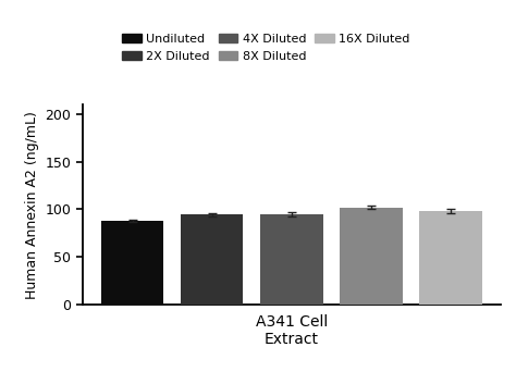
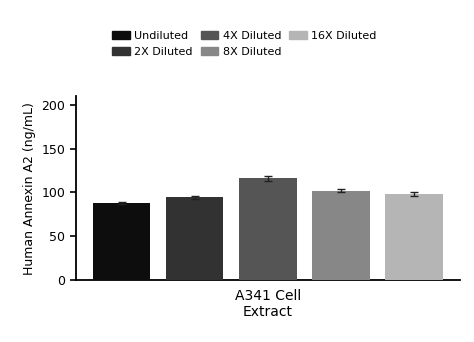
A341 Cell Extract: 95 -> 116
